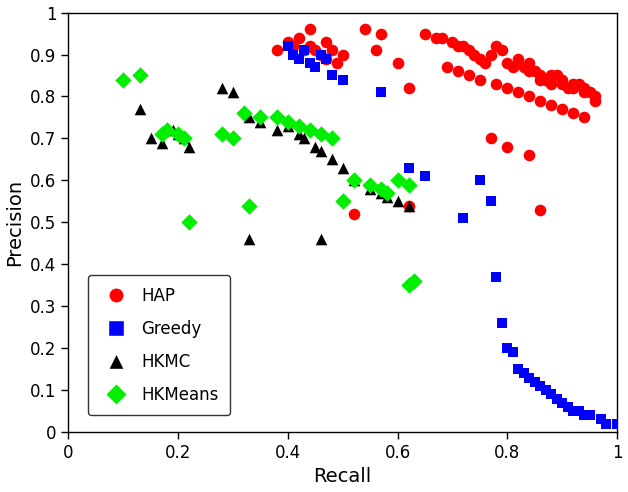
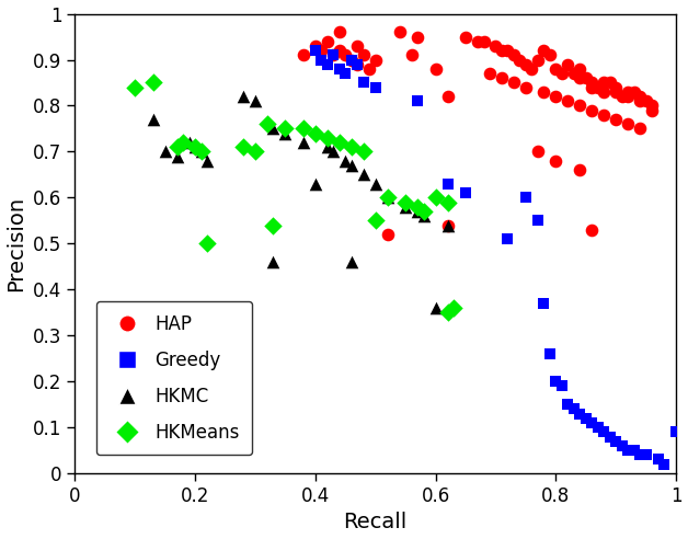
HKMC/0.4: 0.73 -> 0.63
HKMC/0.6: 0.55 -> 0.36
Greedy/1: 0.02 -> 0.09
